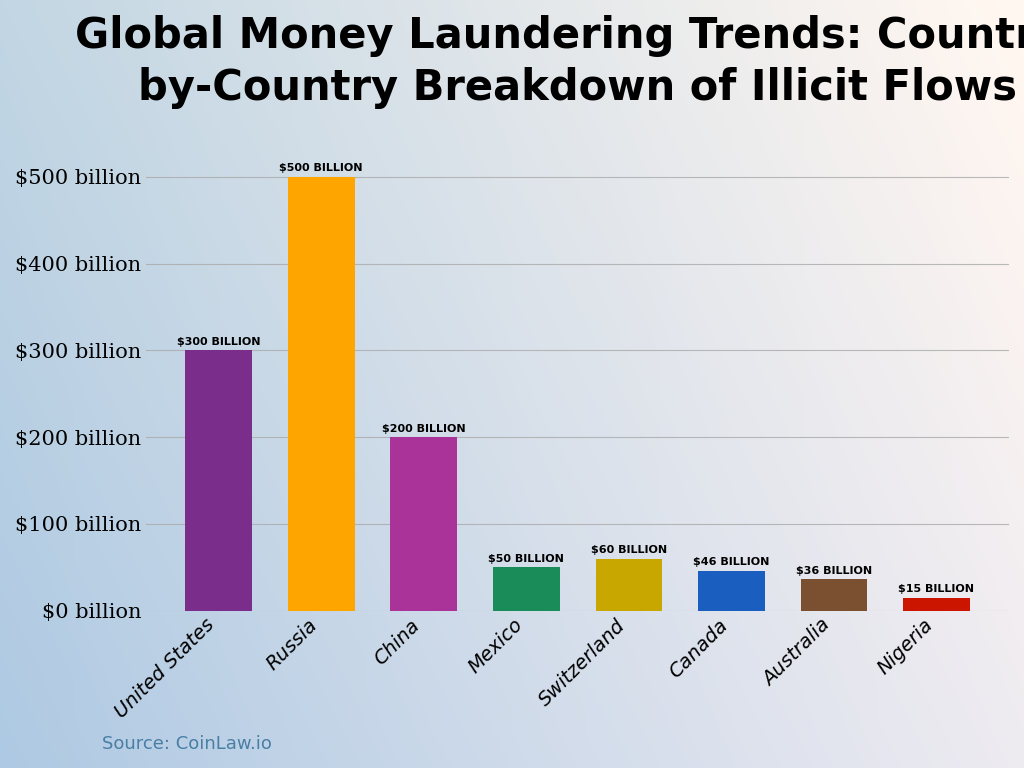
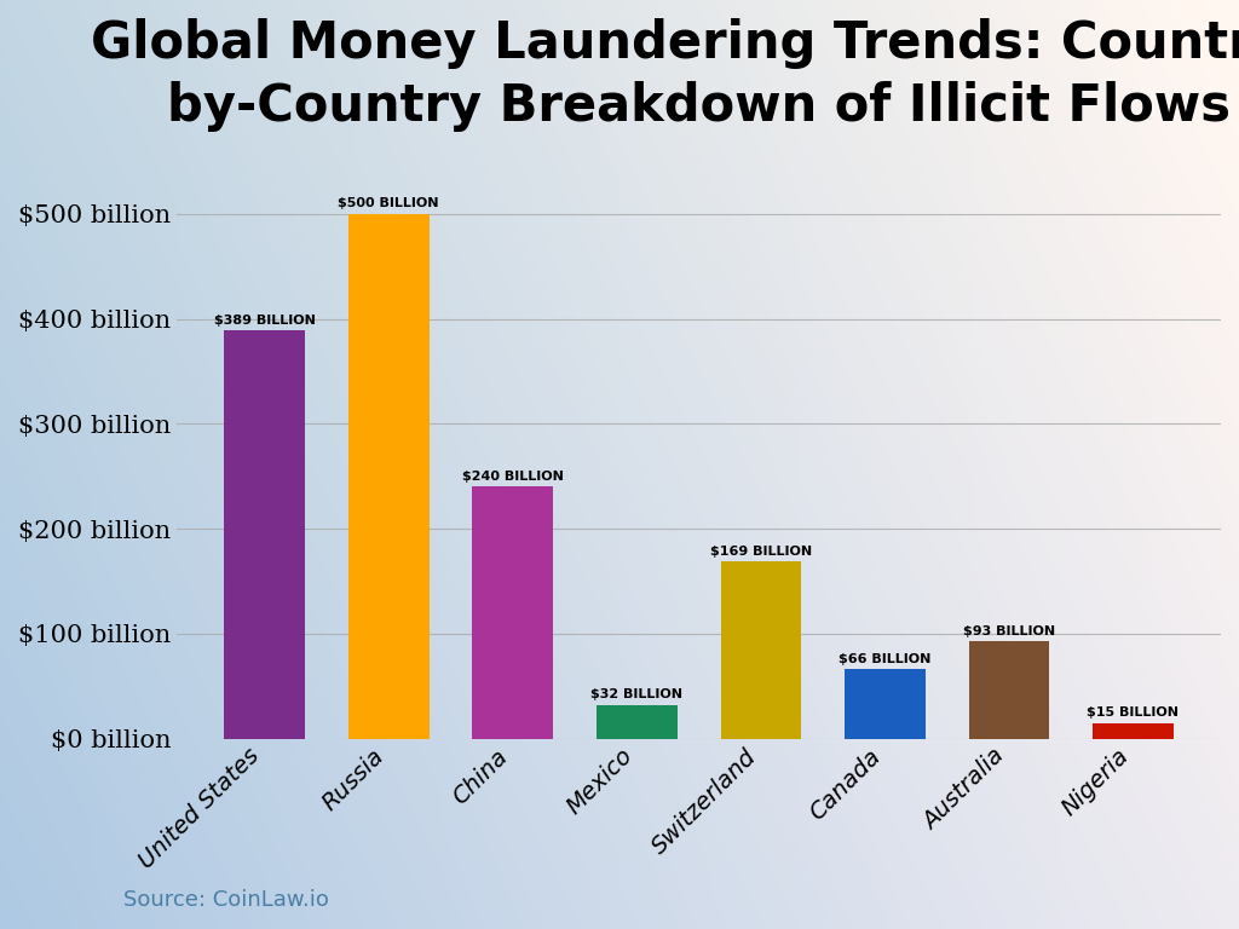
United States: $300 -> $389
China: $200 -> $240
Mexico: $50 -> $32
Switzerland: $60 -> $169
Canada: $46 -> $66
Australia: $36 -> $93
